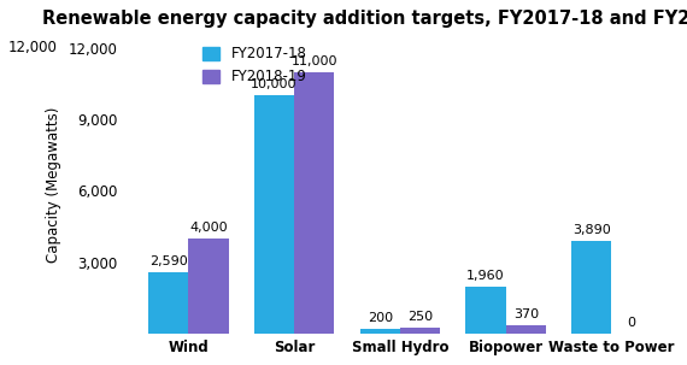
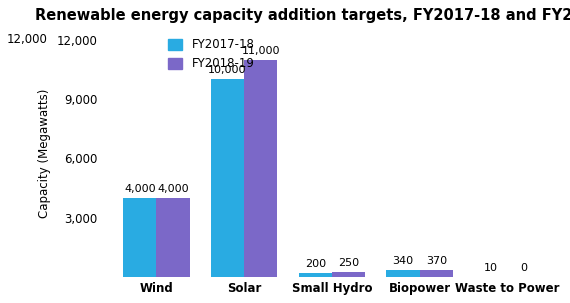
FY2017-18/Wind: 2,590 -> 4,000
FY2017-18/Biopower: 1,960 -> 340
FY2017-18/Waste to Power: 3,890 -> 10
